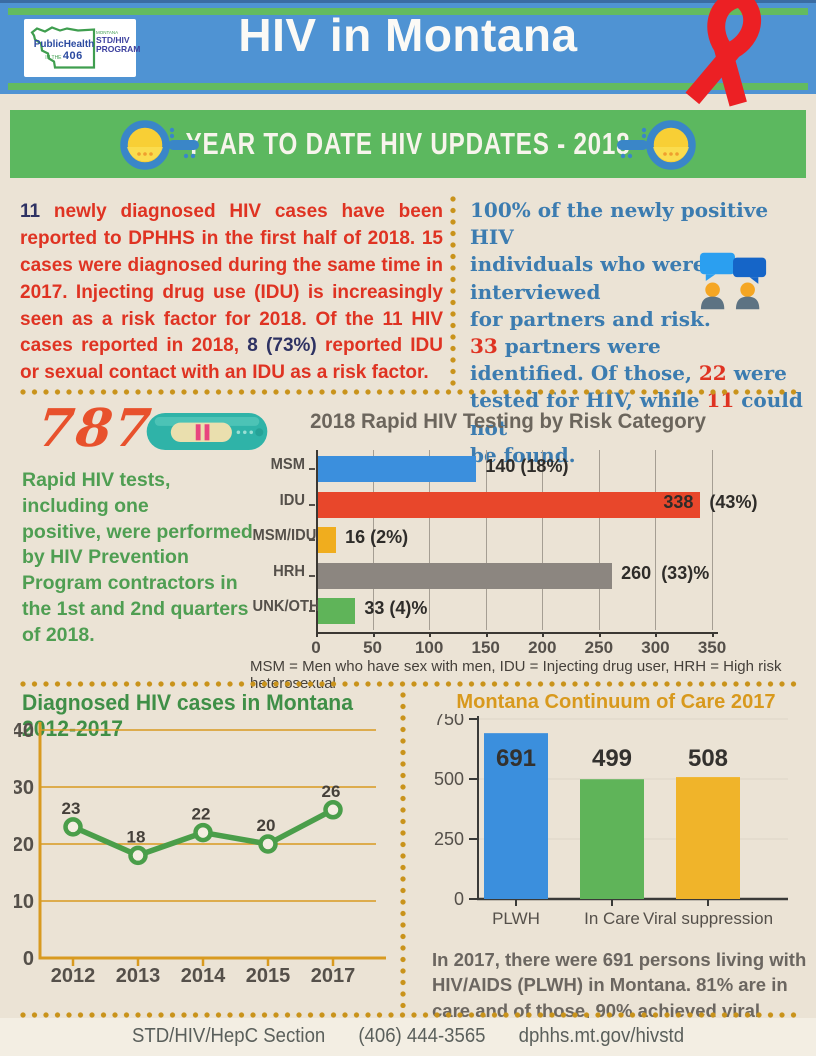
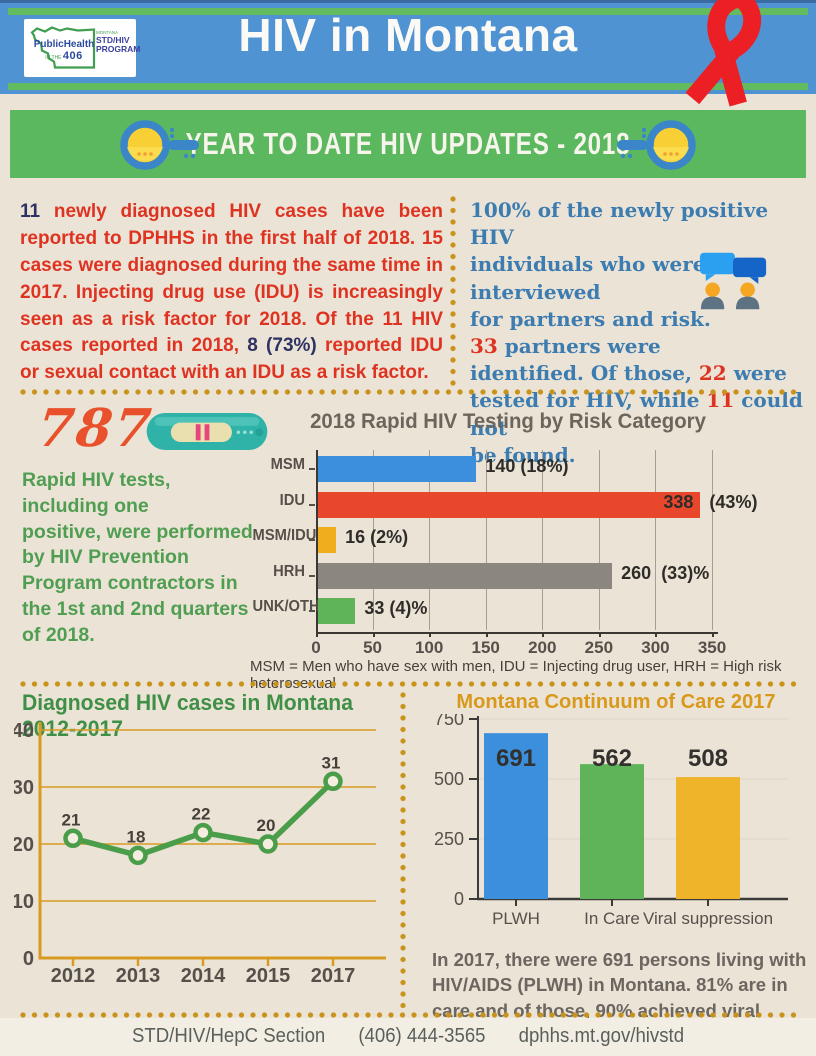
Diagnosed HIV cases in Montana 2012-2017/2012: 23 -> 21
Diagnosed HIV cases in Montana 2012-2017/2017: 26 -> 31
Montana Continuum of Care 2017/In Care: 499 -> 562
